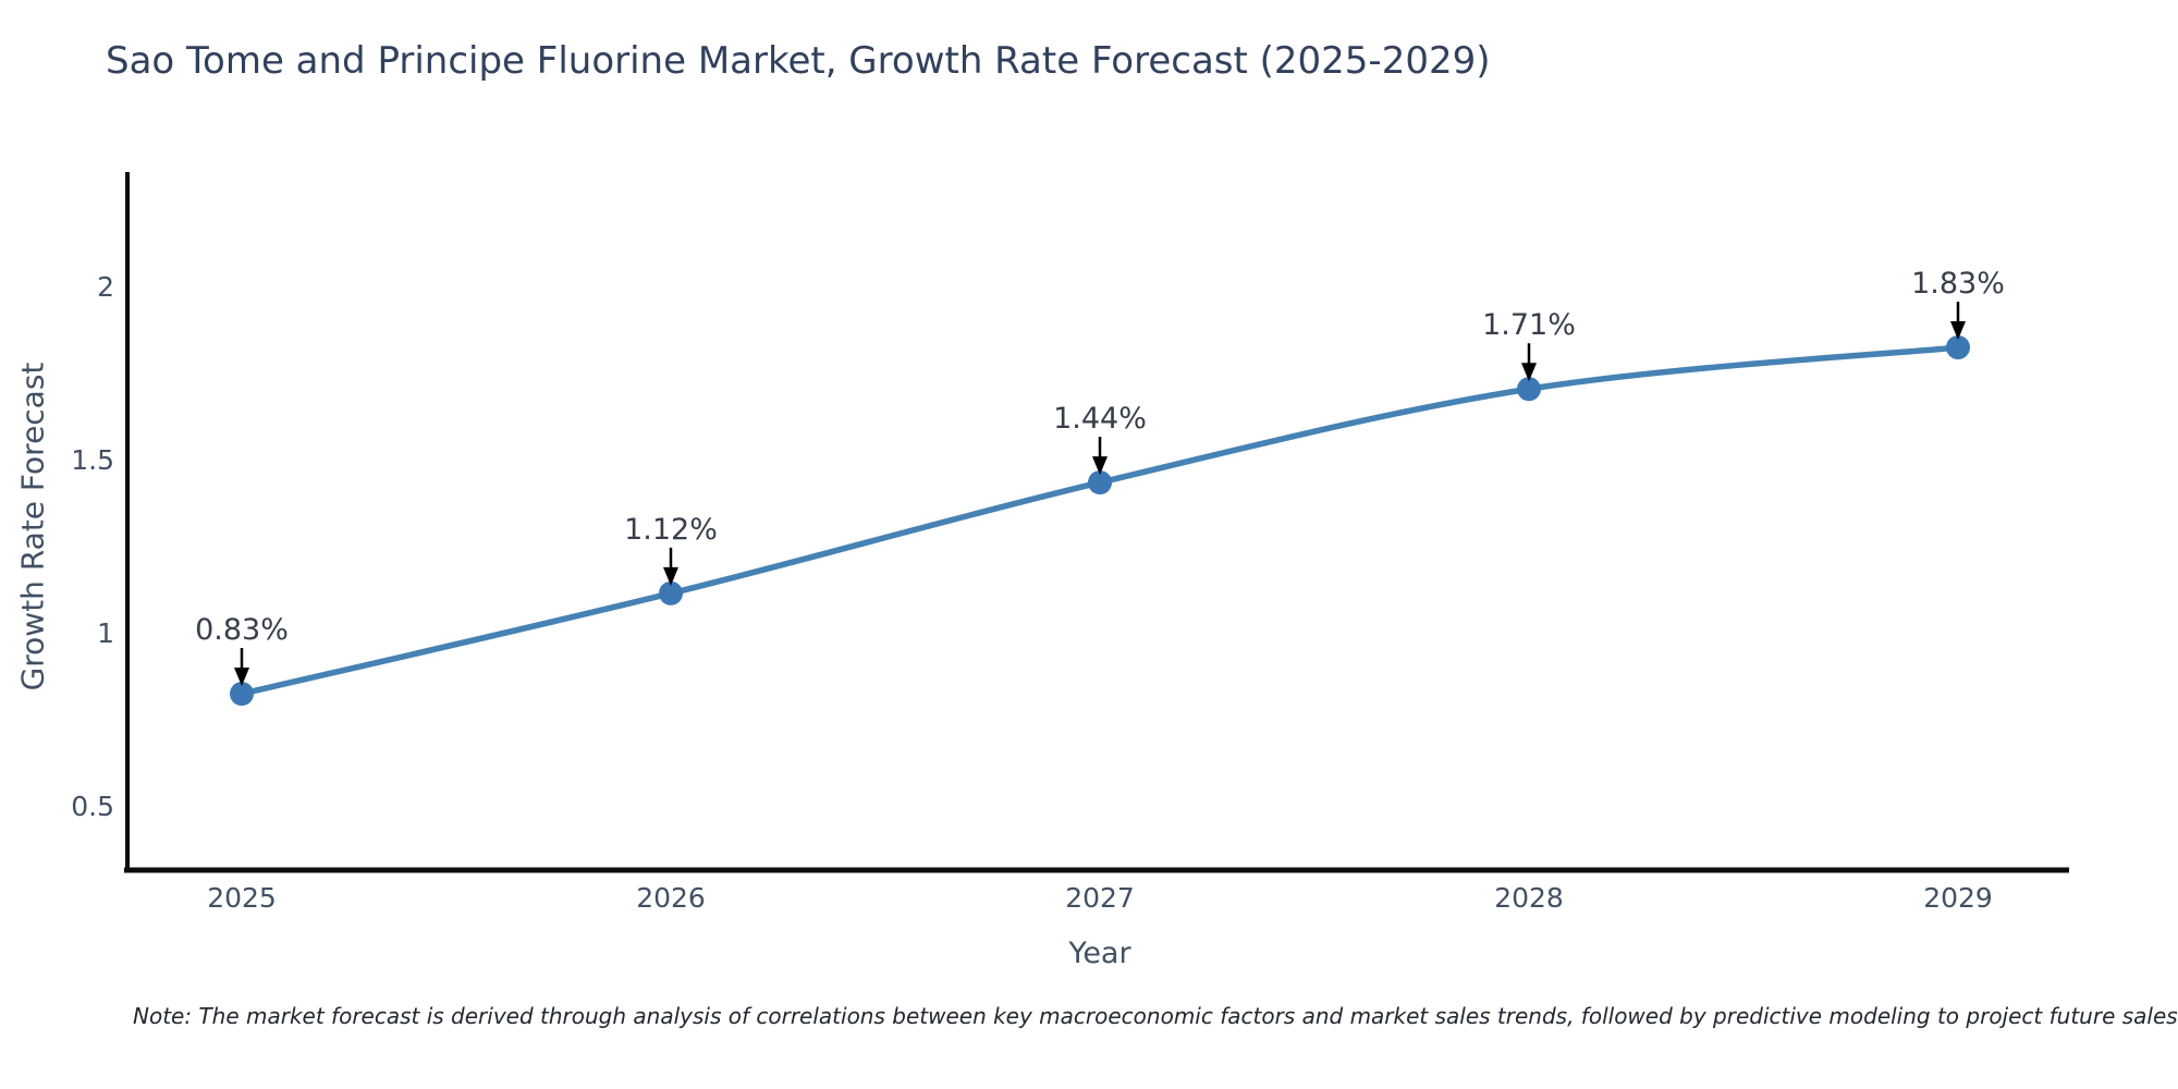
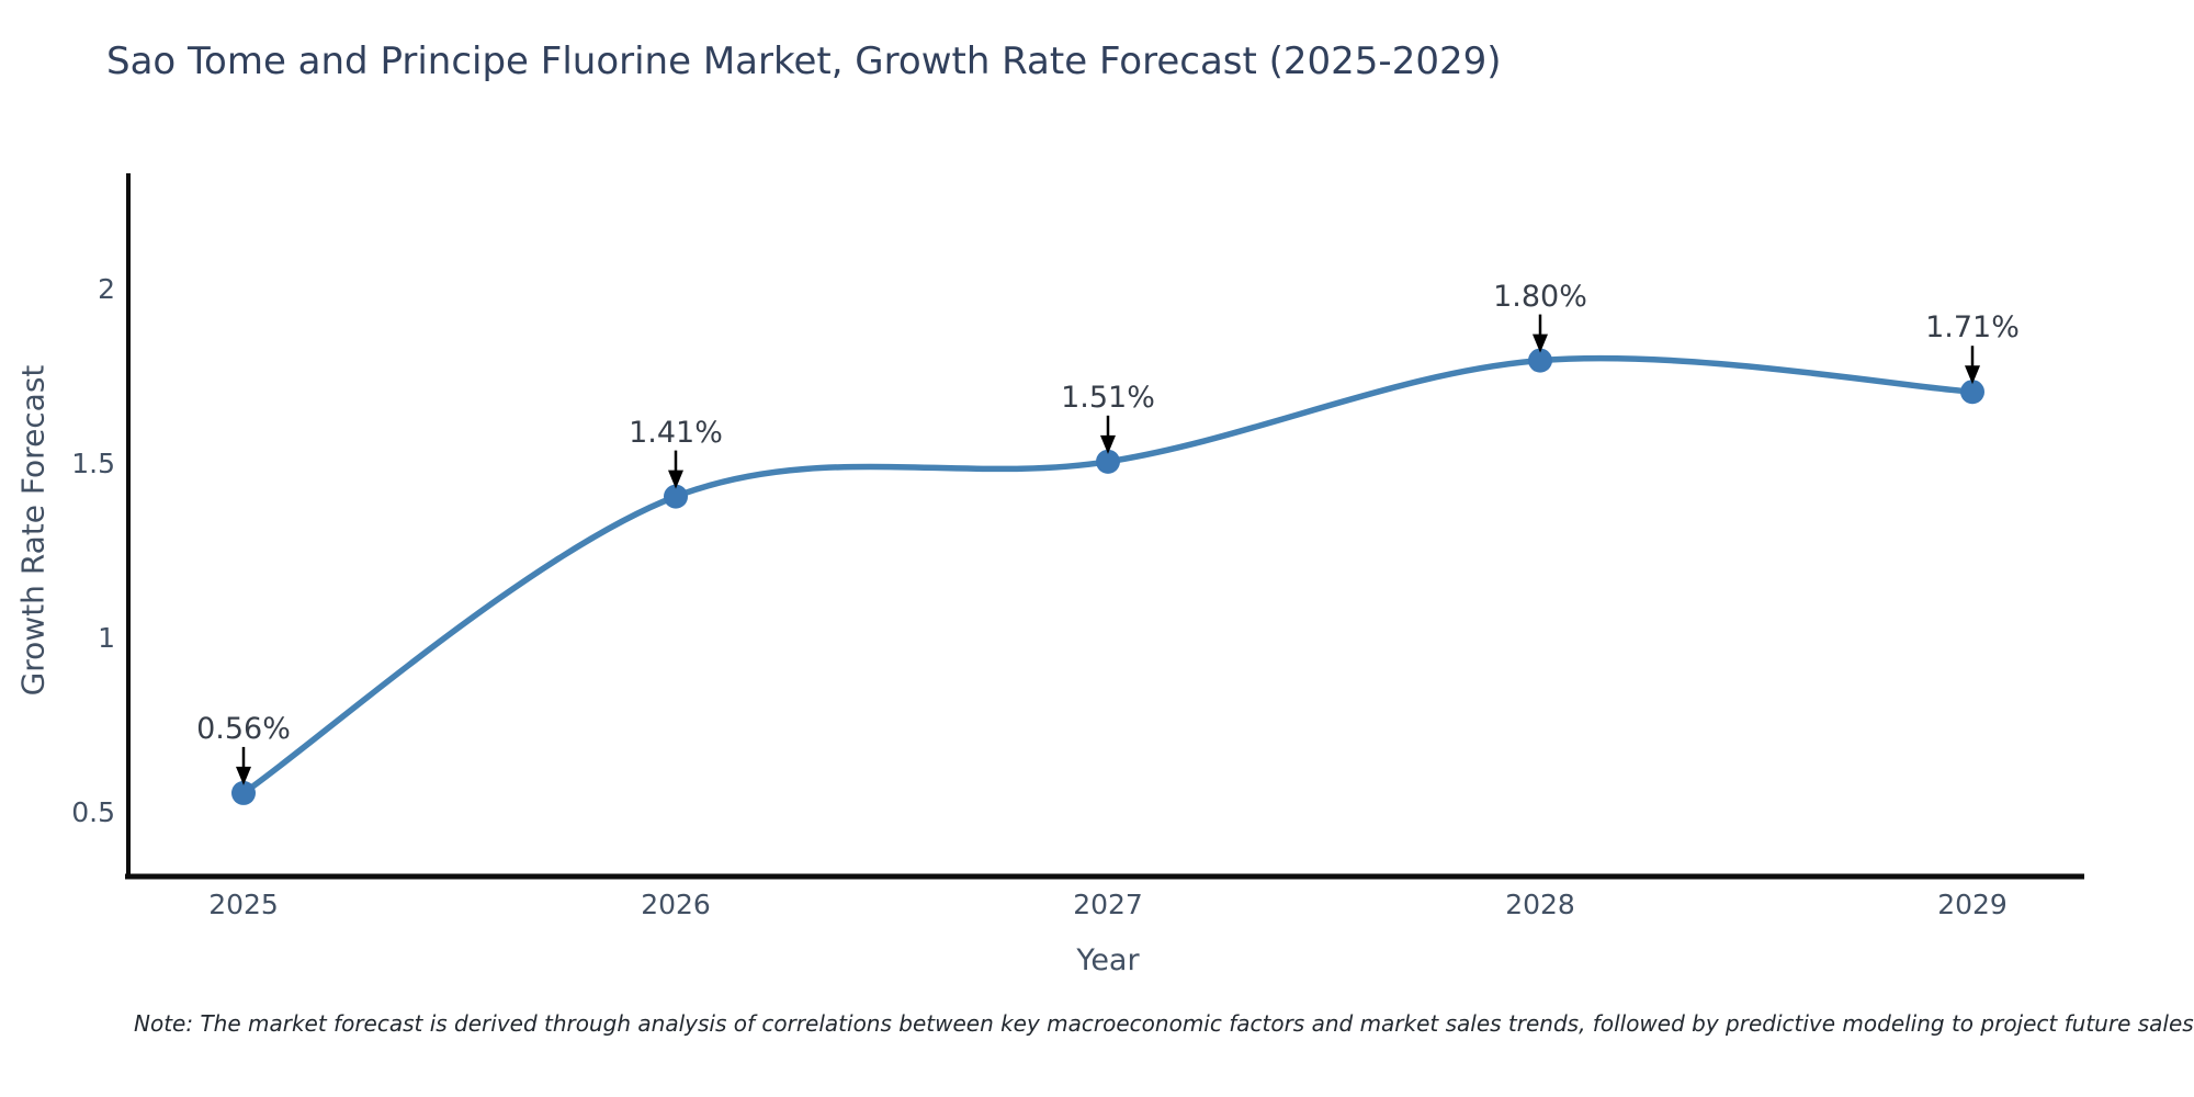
2025: 0.83% -> 0.56%
2026: 1.12% -> 1.41%
2027: 1.44% -> 1.51%
2028: 1.71% -> 1.80%
2029: 1.83% -> 1.71%
